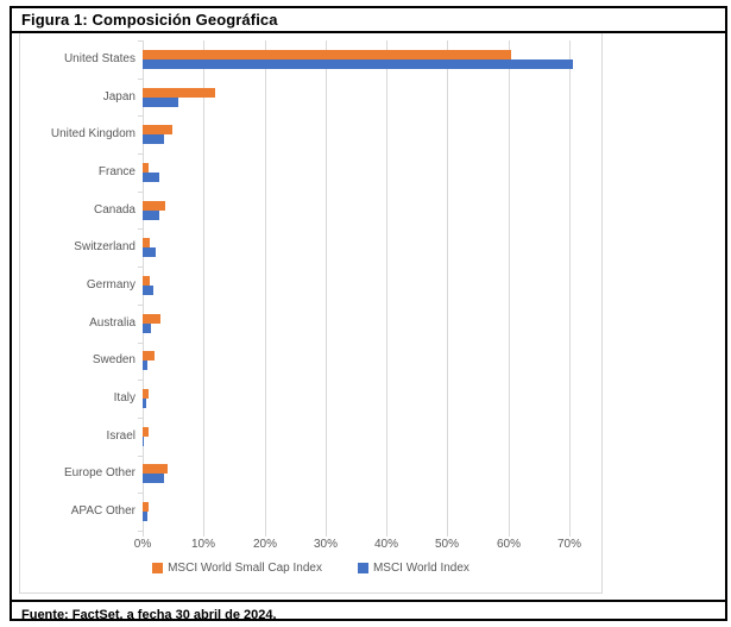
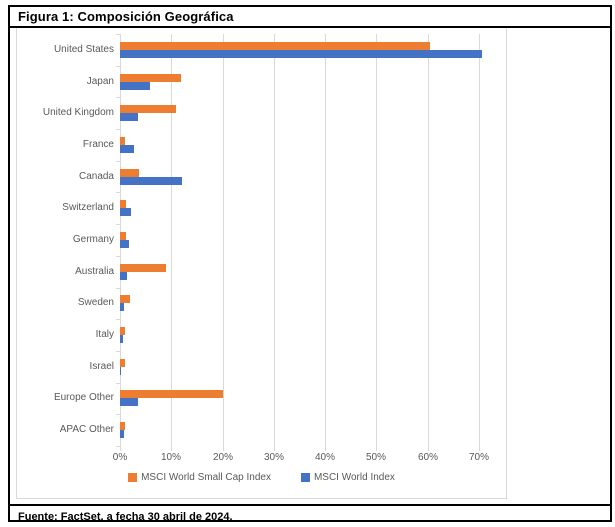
MSCI World Small Cap Index/United Kingdom: 5% -> 11%
MSCI World Index/Canada: 3% -> 12%
MSCI World Small Cap Index/Australia: 3% -> 9%
MSCI World Small Cap Index/Europe Other: 4% -> 20%
